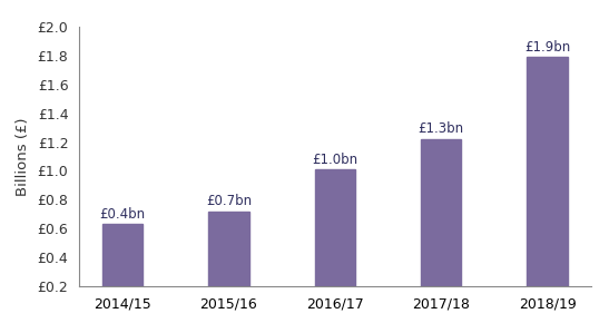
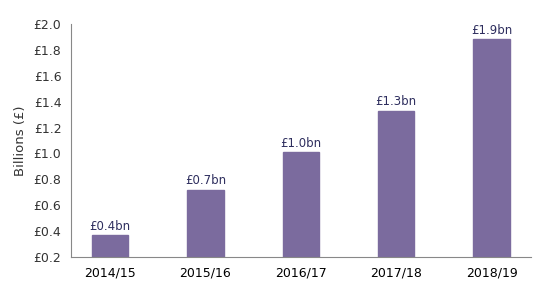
2014/15: £0.63 -> £0.37
2017/18: £1.22 -> £1.33
2018/19: £1.79 -> £1.88
